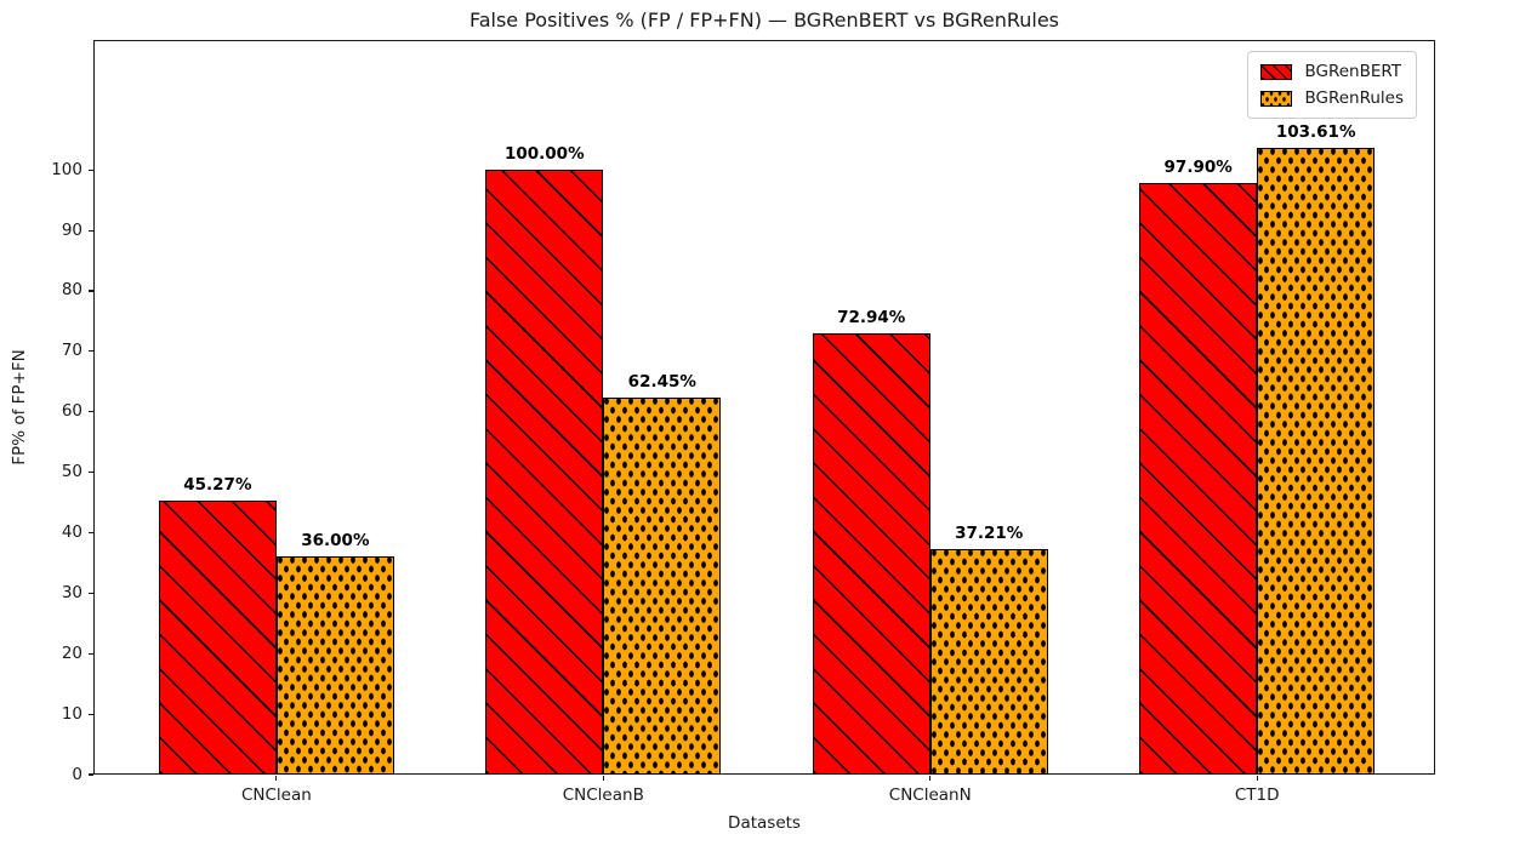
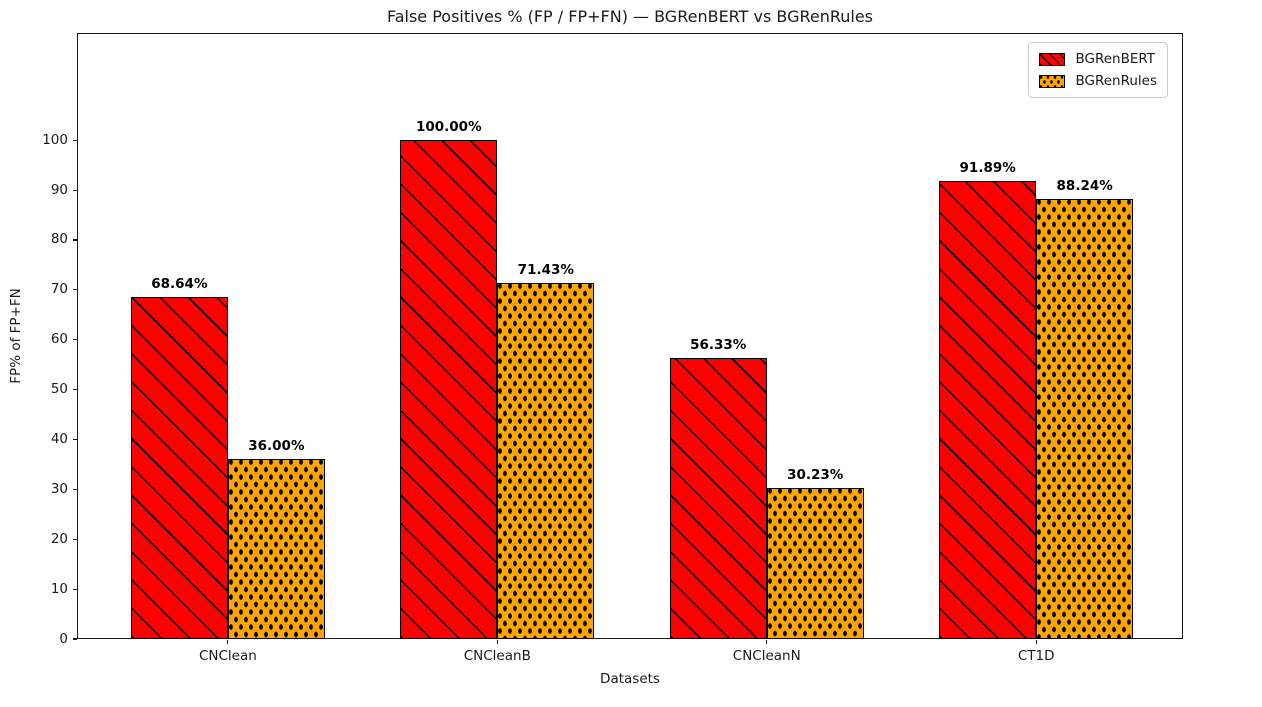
BGRenBERT/CNClean: 45.27% -> 68.64%
BGRenRules/CNCleanB: 62.45% -> 71.43%
BGRenBERT/CNCleanN: 72.94% -> 56.33%
BGRenRules/CNCleanN: 37.21% -> 30.23%
BGRenBERT/CT1D: 97.90% -> 91.89%
BGRenRules/CT1D: 103.61% -> 88.24%
